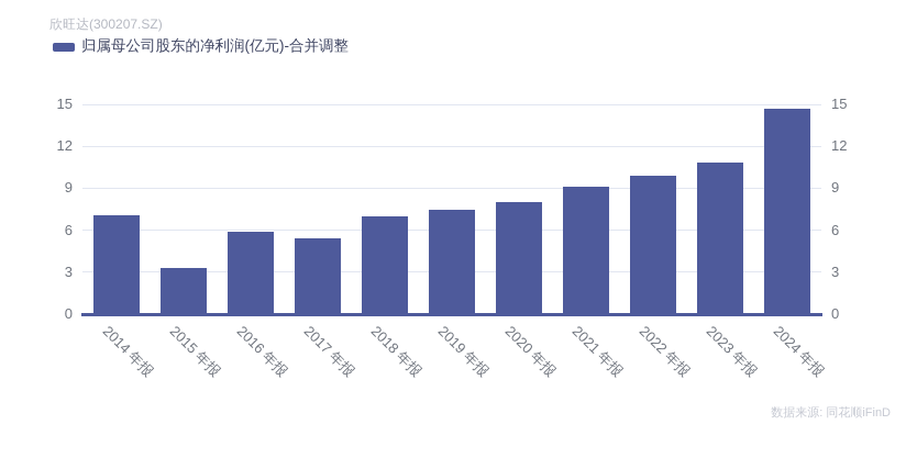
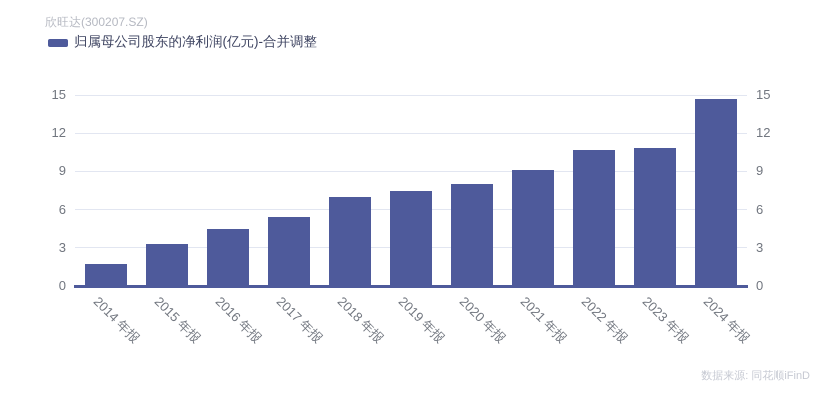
2014 年报: 7.1 -> 1.7
2016 年报: 5.9 -> 4.5
2022 年报: 9.9 -> 10.7
